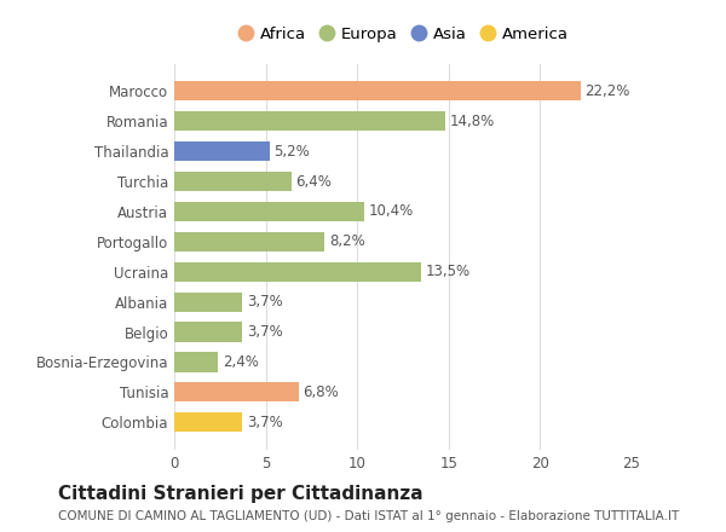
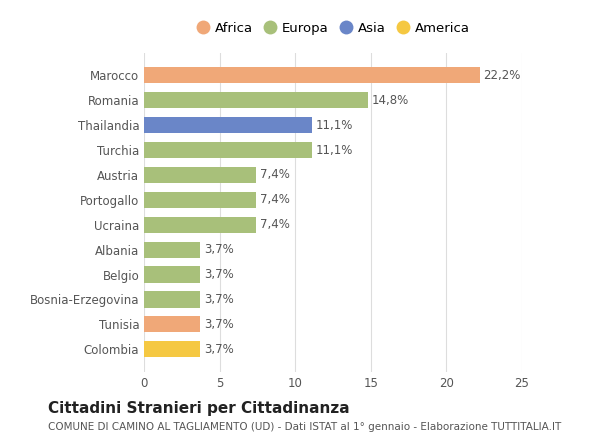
Thailandia: 5,2% -> 11,1%
Turchia: 6,4% -> 11,1%
Austria: 10,4% -> 7,4%
Portogallo: 8,2% -> 7,4%
Ucraina: 13,5% -> 7,4%
Bosnia-Erzegovina: 2,4% -> 3,7%
Tunisia: 6,8% -> 3,7%
